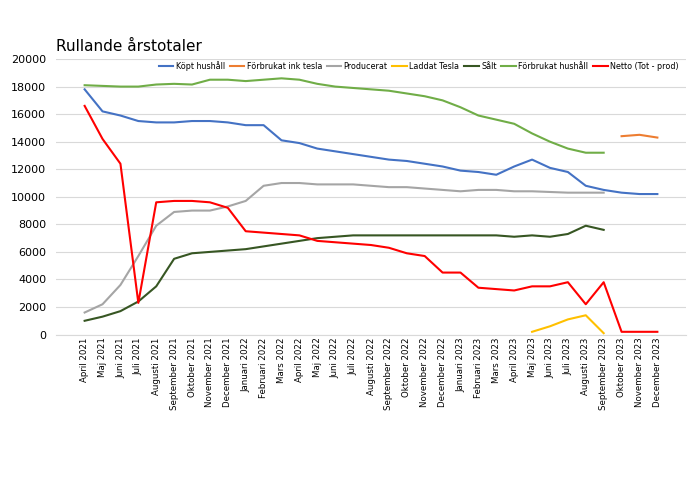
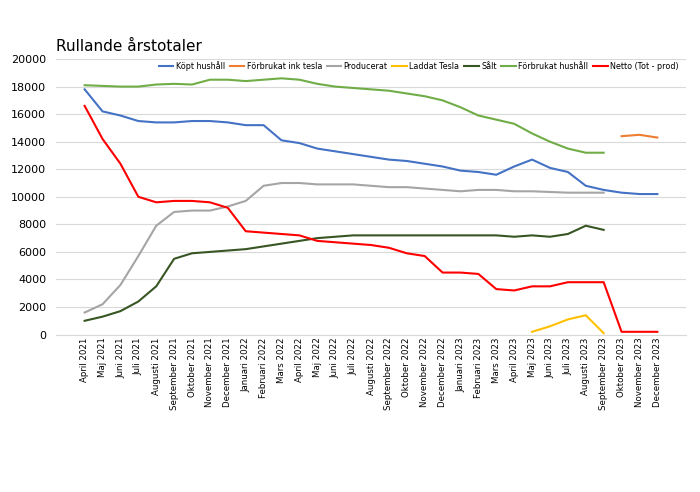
Netto (Tot - prod)/Juli 2021: 2300 -> 10000
Netto (Tot - prod)/Februari 2023: 3400 -> 4400
Netto (Tot - prod)/Augusti 2023: 2200 -> 3800
